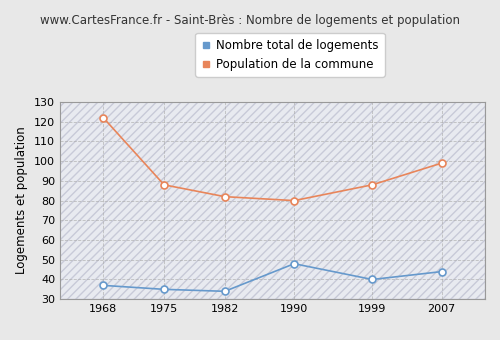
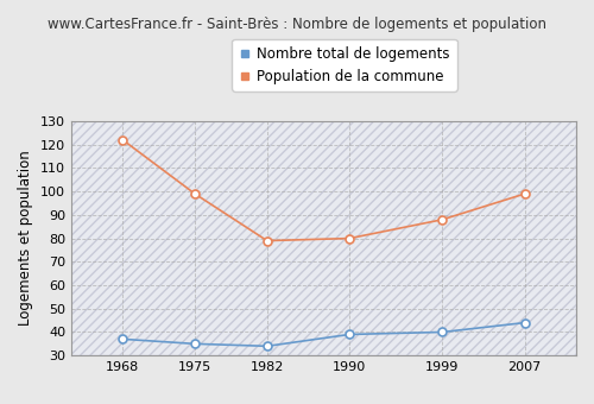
Population de la commune/1975: 88 -> 99
Population de la commune/1982: 82 -> 79
Nombre total de logements/1990: 48 -> 39
